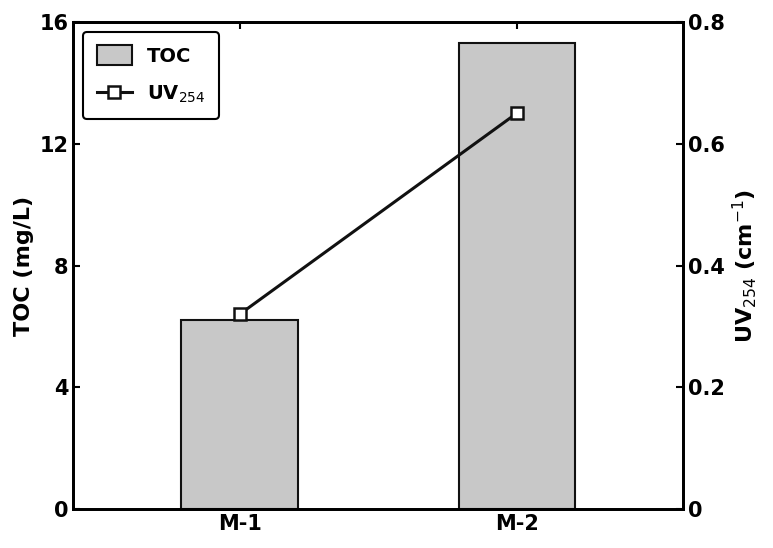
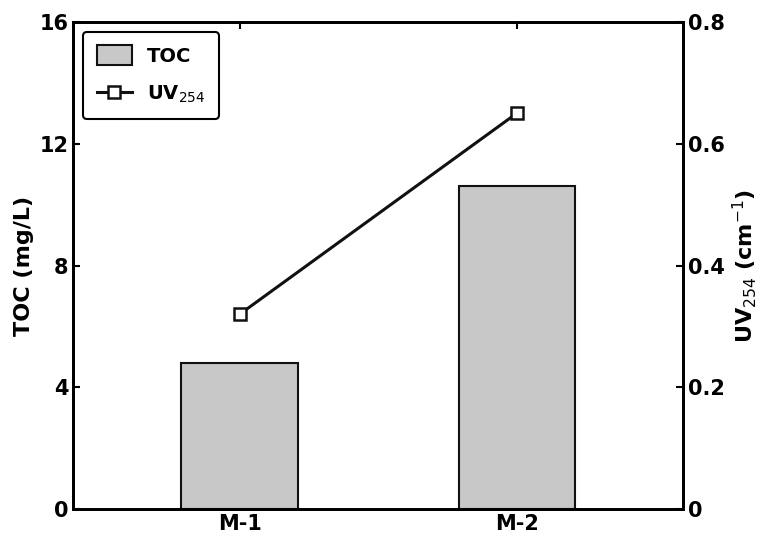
M-1: 6.2 -> 4.8
M-2: 15.3 -> 10.6
